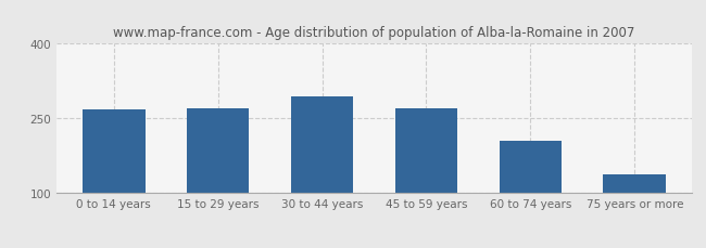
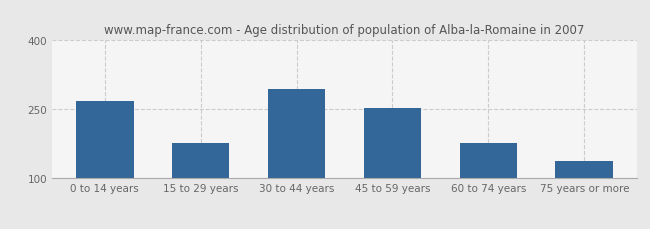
15 to 29 years: 270 -> 178
45 to 59 years: 270 -> 252
60 to 74 years: 205 -> 178
